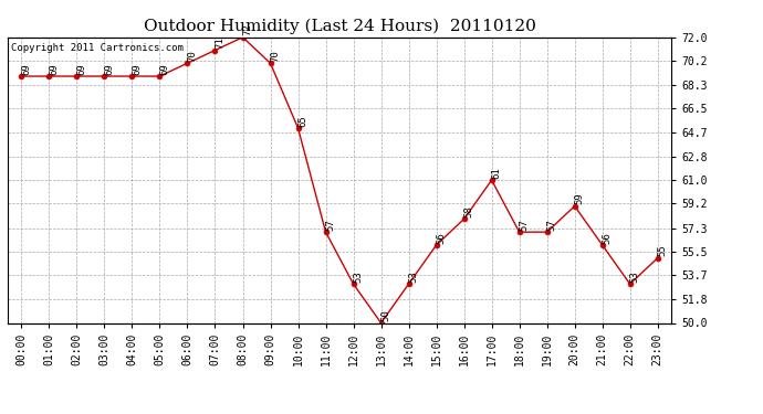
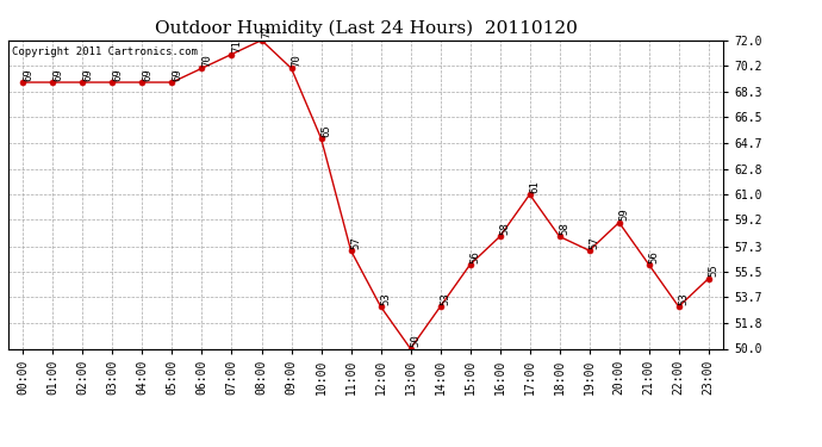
18:00: 57 -> 58
